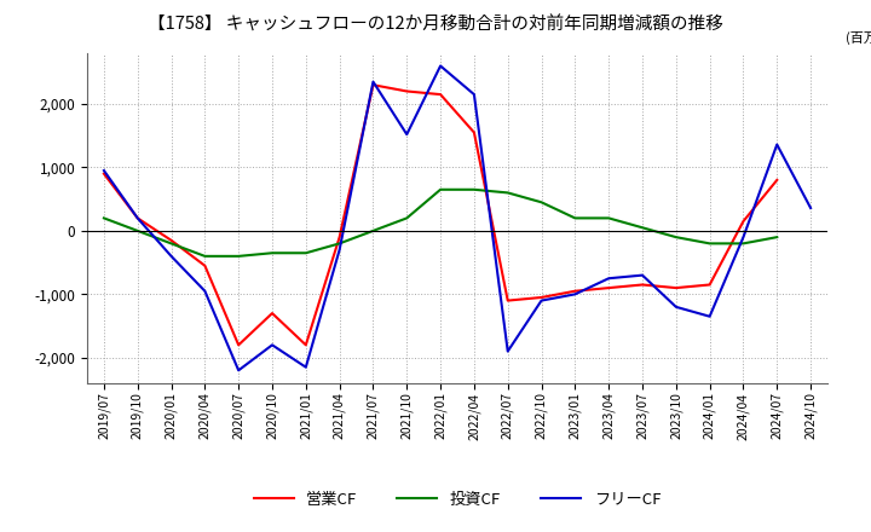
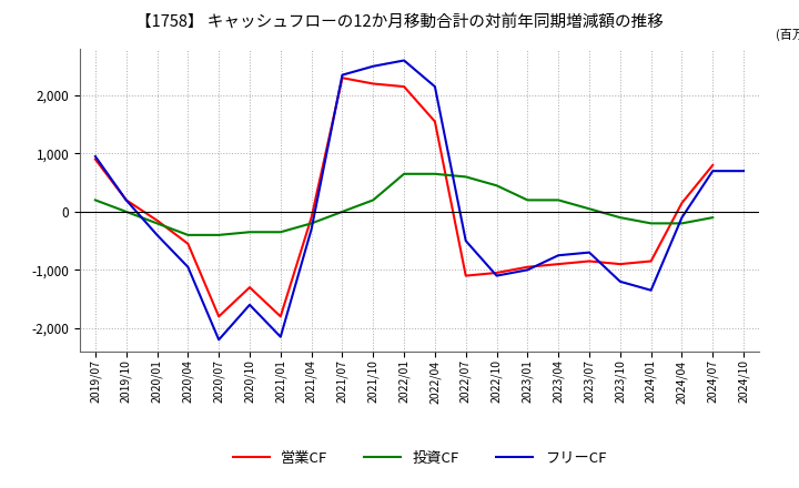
フリーCF/2020/10: -1,800 -> -1,600
フリーCF/2021/10: 1,520 -> 2,500
フリーCF/2022/07: -1,900 -> -500
フリーCF/2024/07: 1,360 -> 700
フリーCF/2024/10: 360 -> 700
